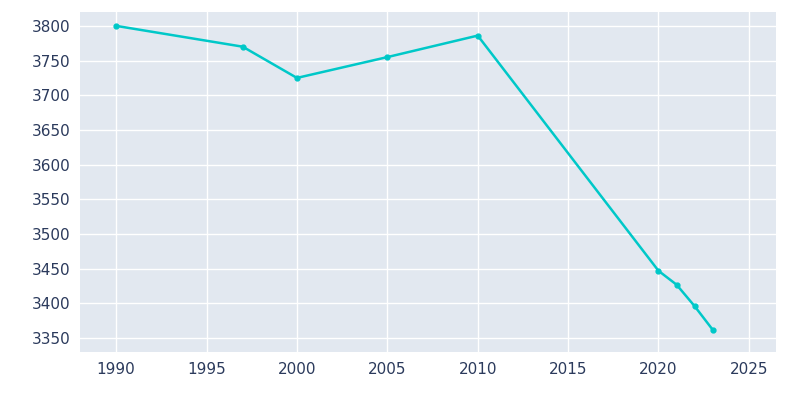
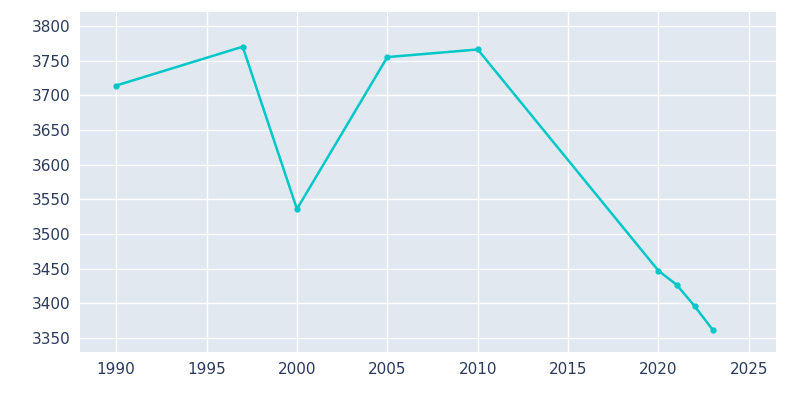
1990: 3800 -> 3714
2000: 3725 -> 3536
2010: 3786 -> 3766
